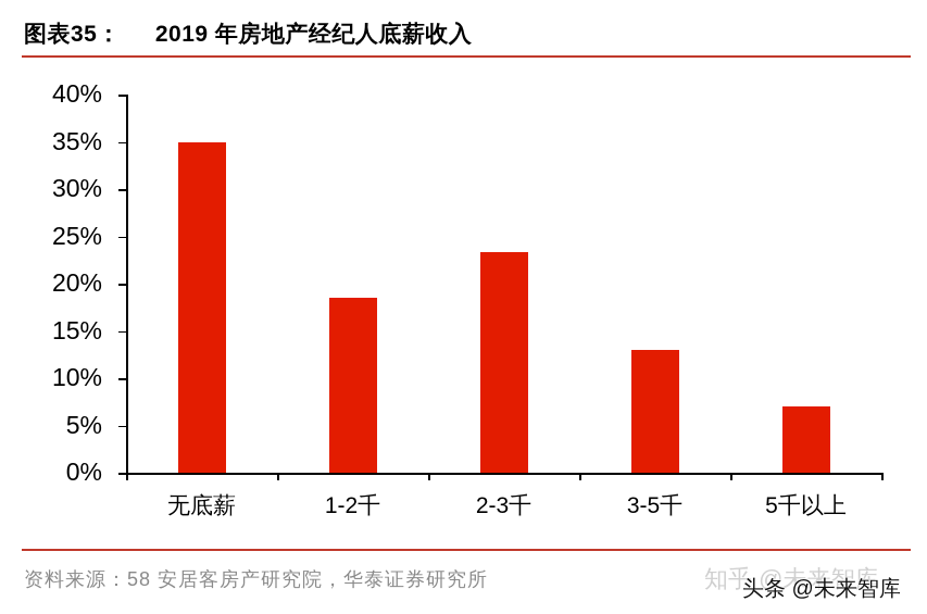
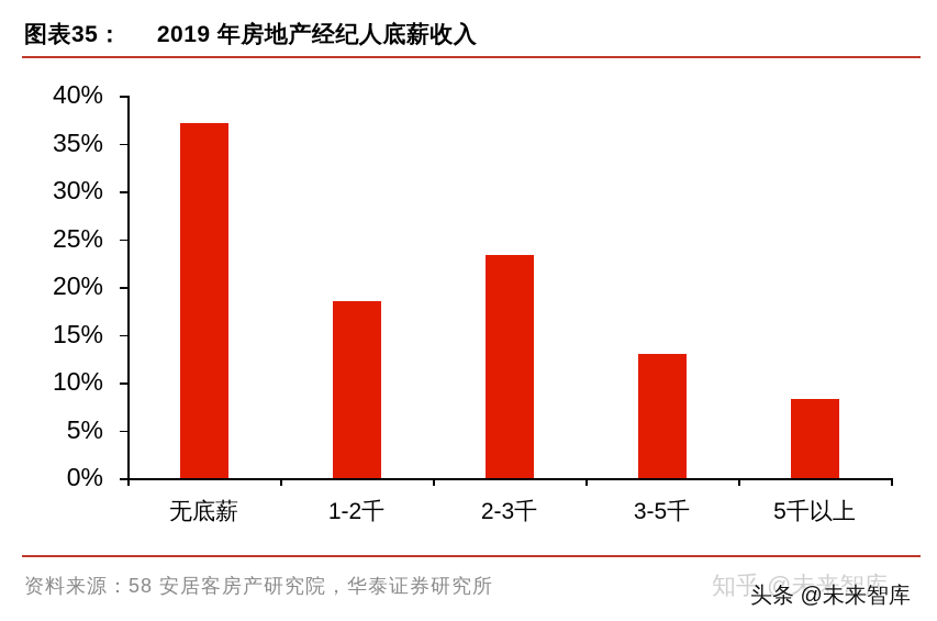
无底薪: 35% -> 37%
5千以上: 7% -> 8%
